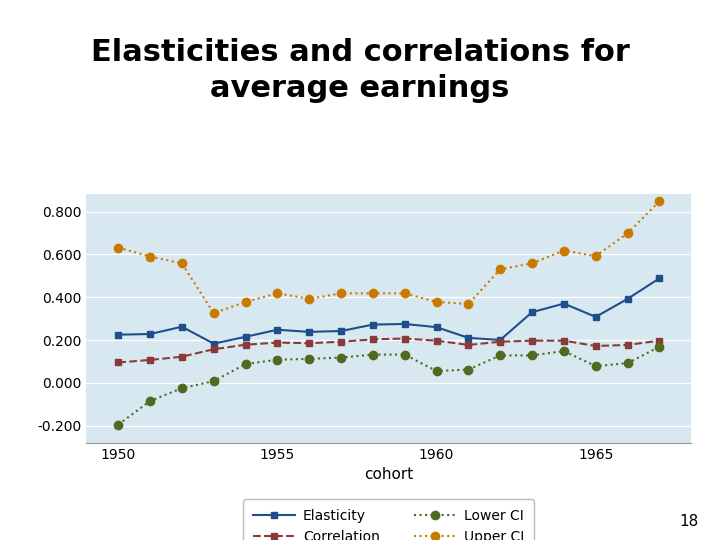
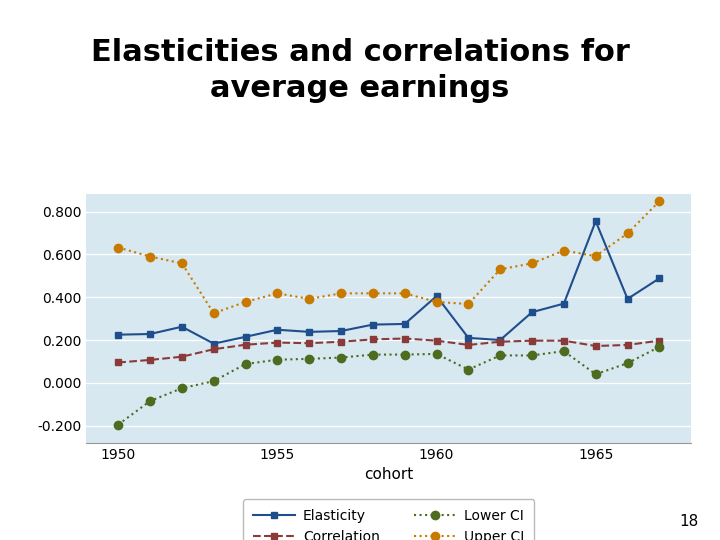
Elasticity/1960: 0.260 -> 0.405
Lower CI/1960: 0.055 -> 0.135
Elasticity/1965: 0.308 -> 0.755
Lower CI/1965: 0.078 -> 0.040
